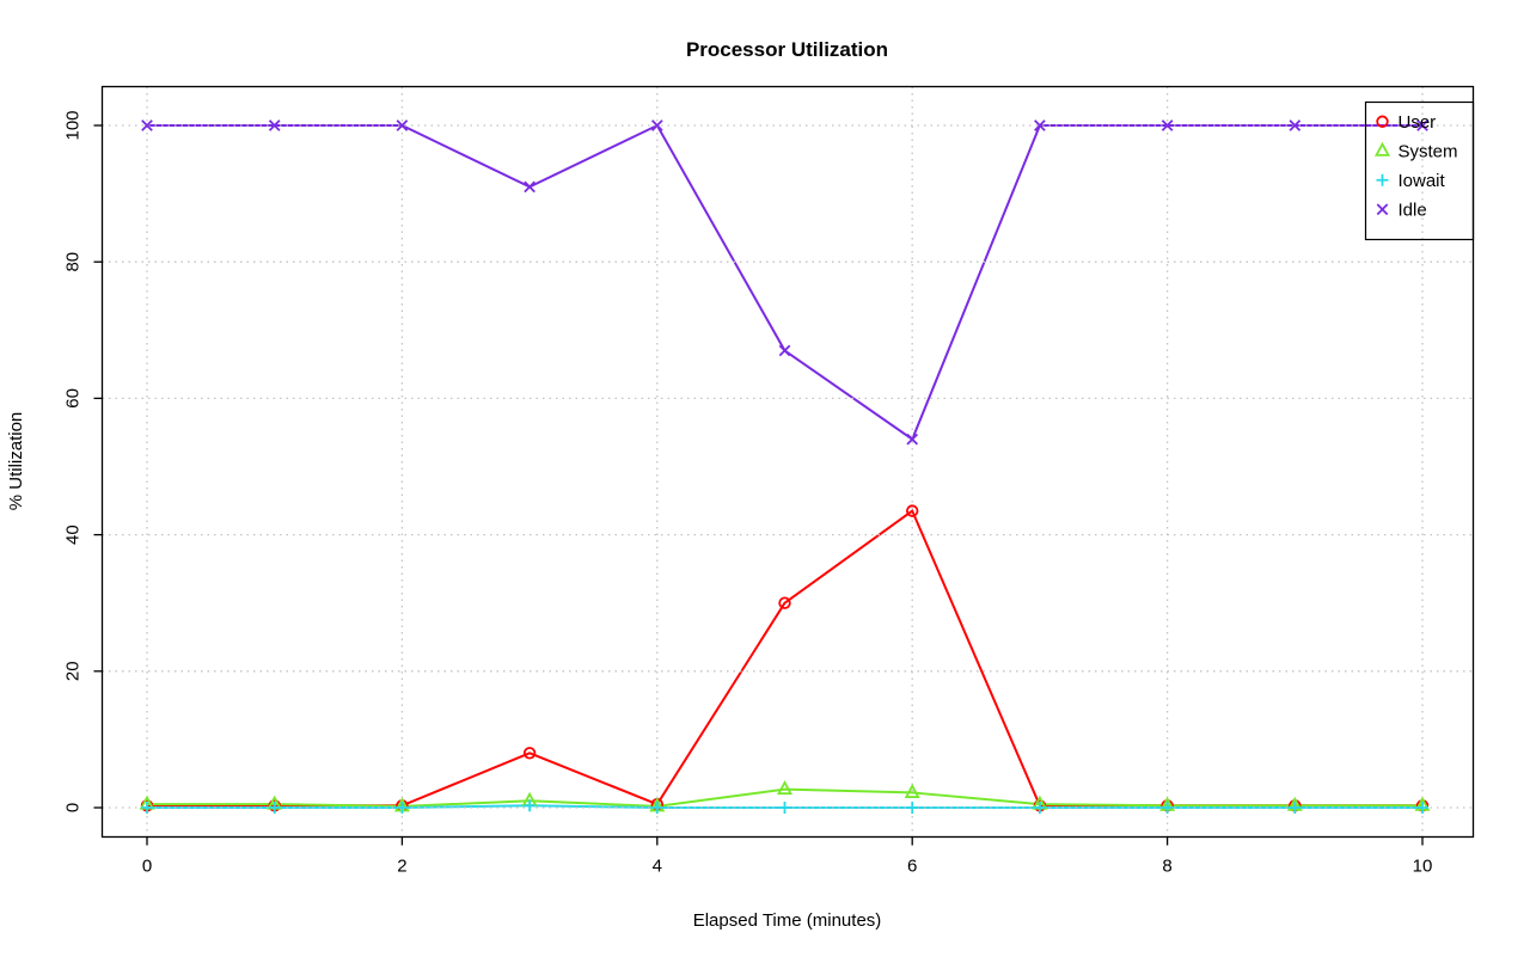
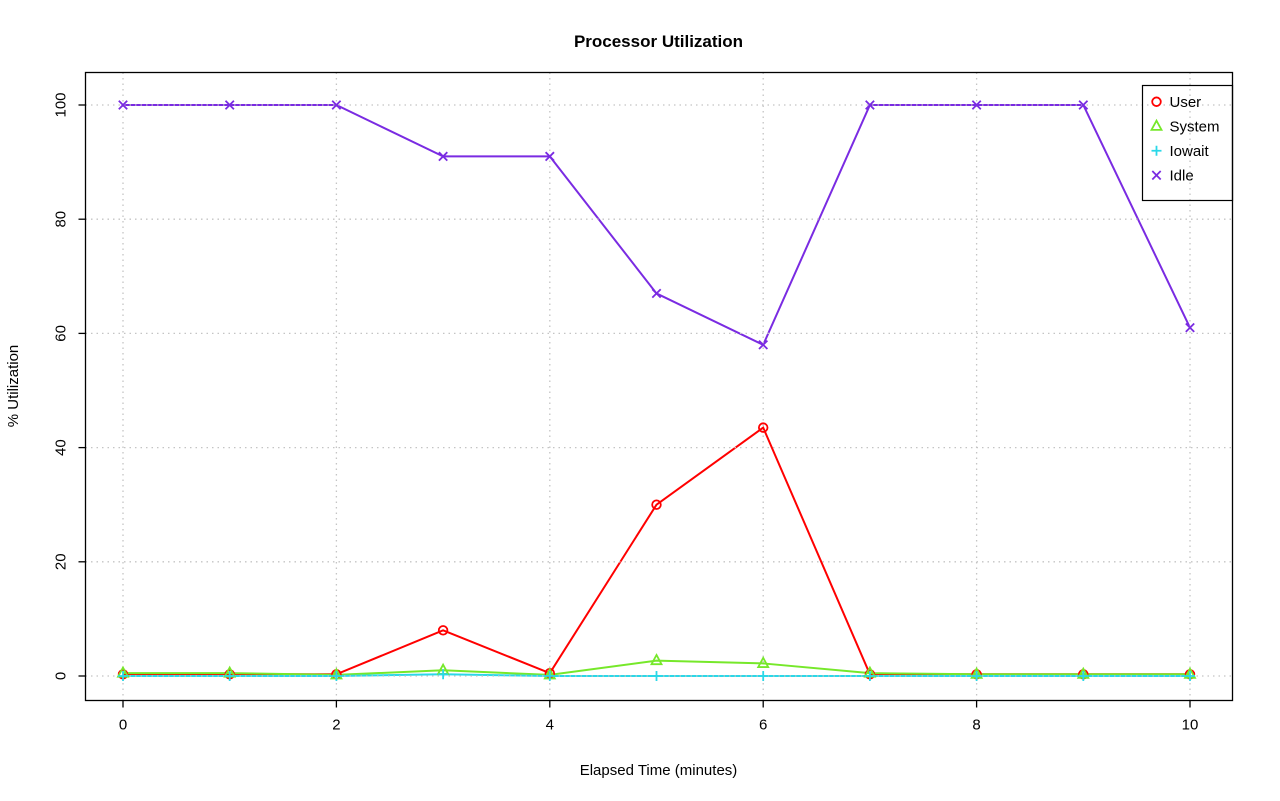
Idle/4: 100 -> 91
Idle/6: 54 -> 58
Idle/10: 100 -> 61
